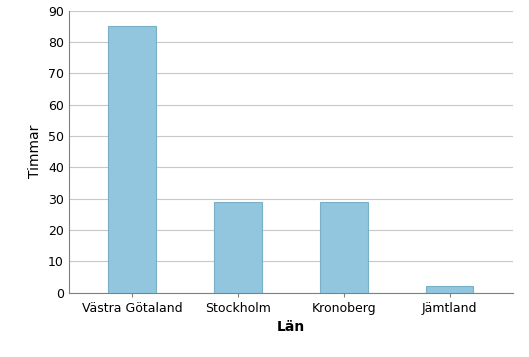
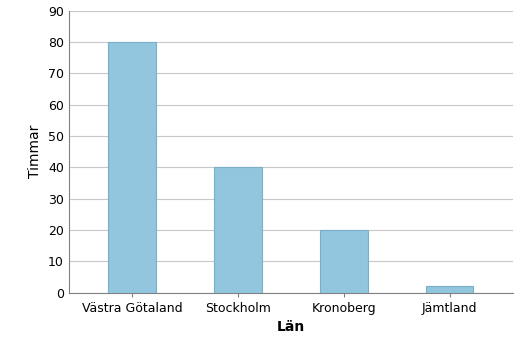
Västra Götaland: 85 -> 80
Stockholm: 29 -> 40
Kronoberg: 29 -> 20
